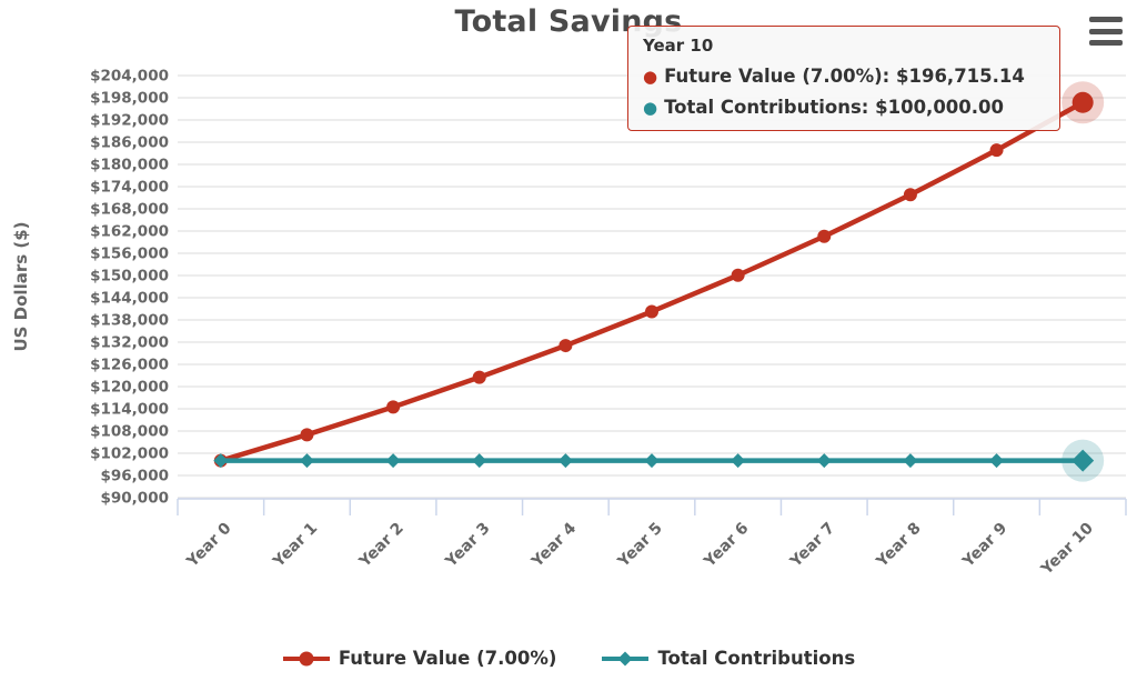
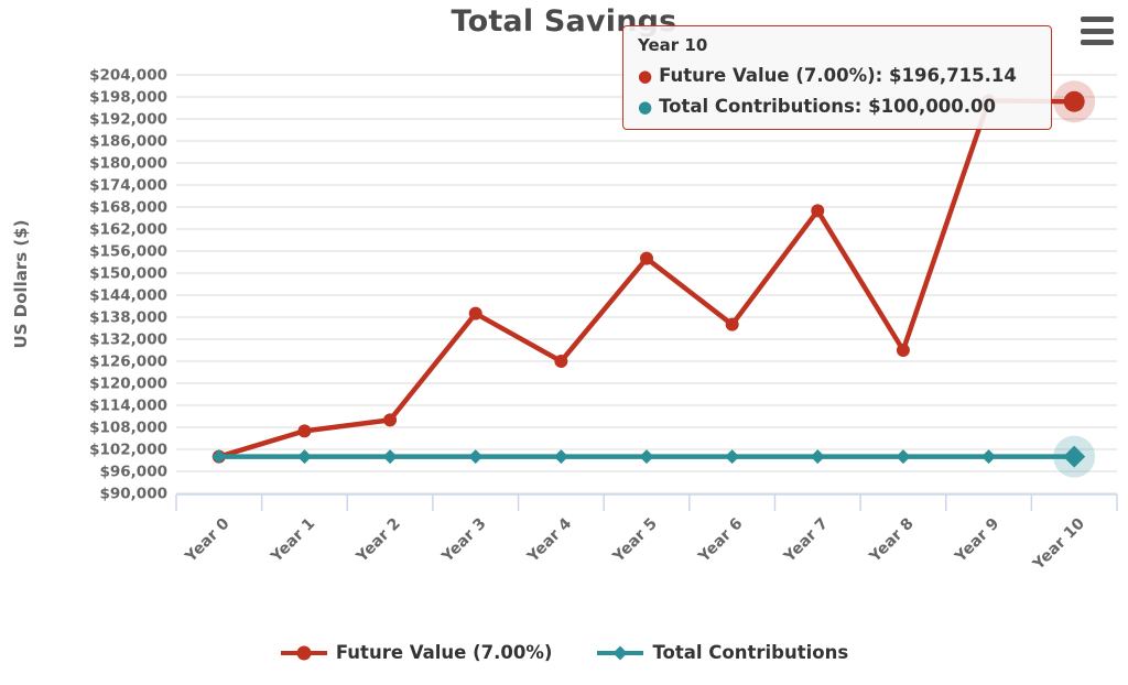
Future Value (7.00%)/Year 2: $114000 -> $110000
Future Value (7.00%)/Year 3: $123000 -> $139000
Future Value (7.00%)/Year 4: $131000 -> $126000
Future Value (7.00%)/Year 5: $140000 -> $154000
Future Value (7.00%)/Year 6: $150000 -> $136000
Future Value (7.00%)/Year 7: $161000 -> $167000
Future Value (7.00%)/Year 8: $172000 -> $129000
Future Value (7.00%)/Year 9: $184000 -> $197000
